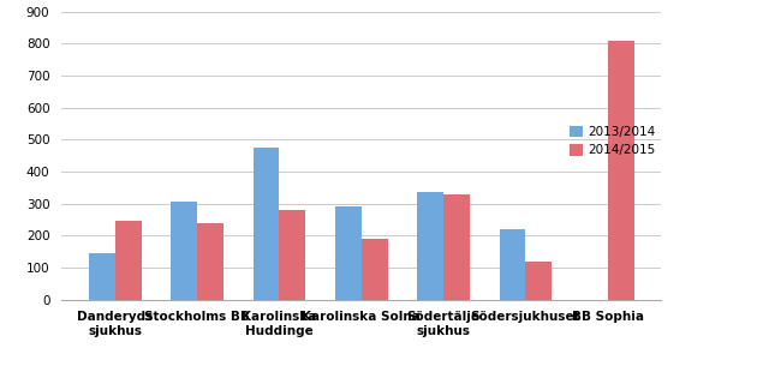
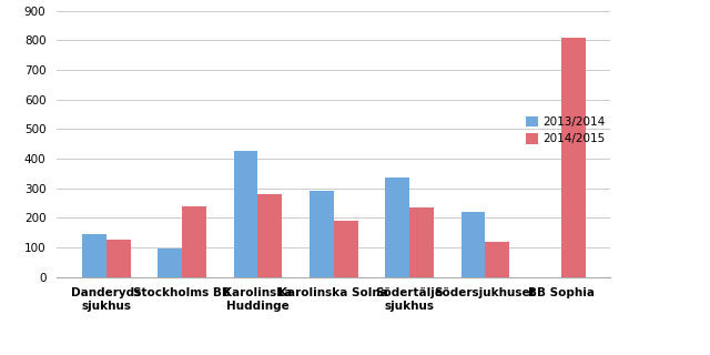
2014/2015/Danderyds sjukhus: 245 -> 125
2013/2014/Stockholms BB: 305 -> 95
2013/2014/Karolinska Huddinge: 475 -> 425
2014/2015/Södertälje sjukhus: 330 -> 235
